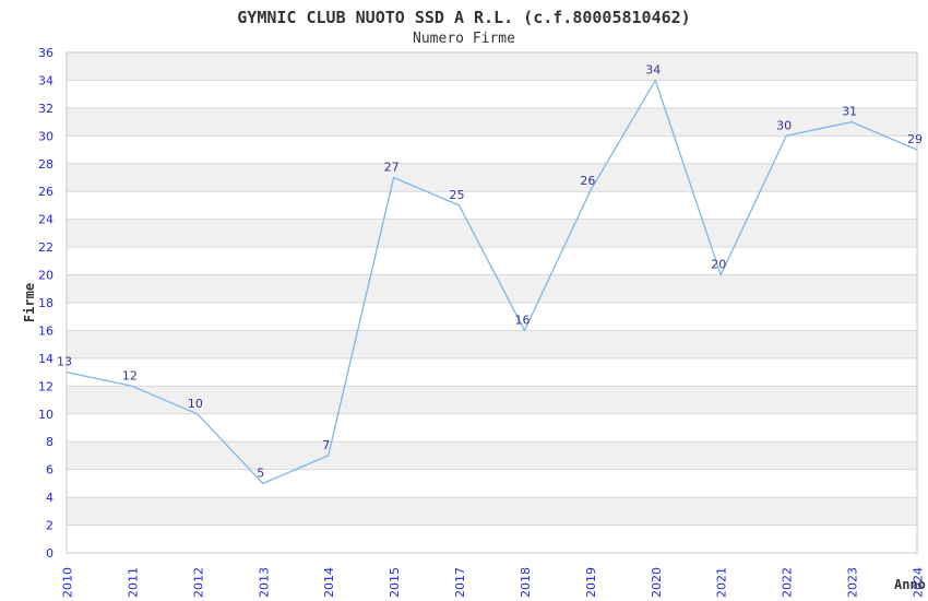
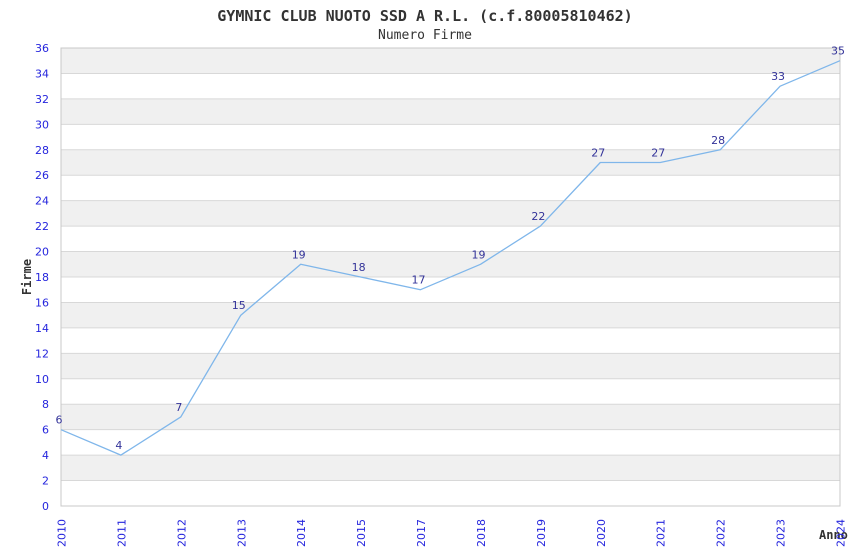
2010: 13 -> 6
2011: 12 -> 4
2012: 10 -> 7
2013: 5 -> 15
2014: 7 -> 19
2015: 27 -> 18
2017: 25 -> 17
2018: 16 -> 19
2019: 26 -> 22
2020: 34 -> 27
2021: 20 -> 27
2022: 30 -> 28
2023: 31 -> 33
2024: 29 -> 35
